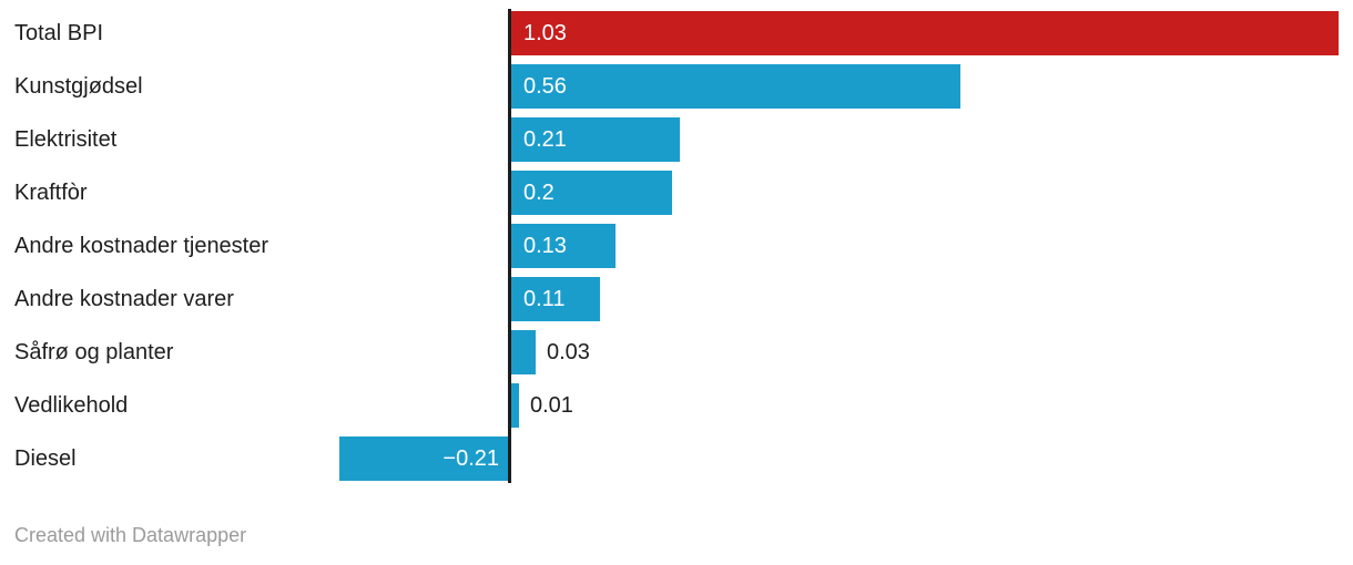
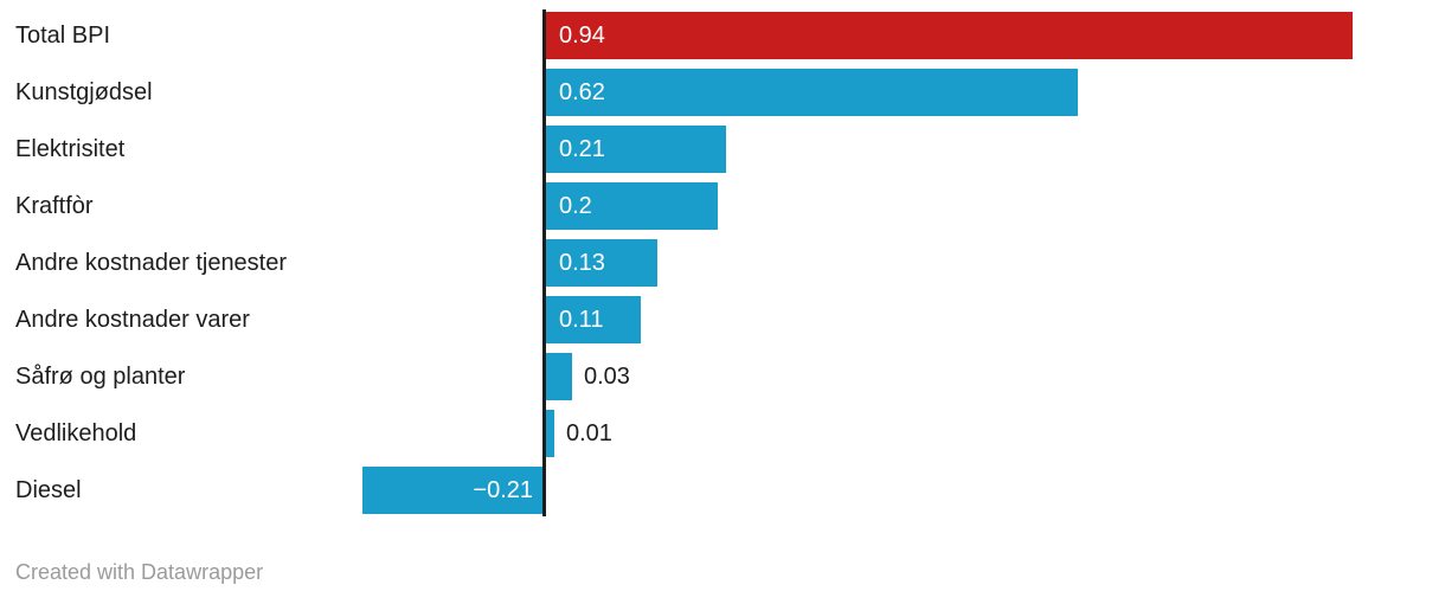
Total BPI: 1.03 -> 0.94
Kunstgjødsel: 0.56 -> 0.62
